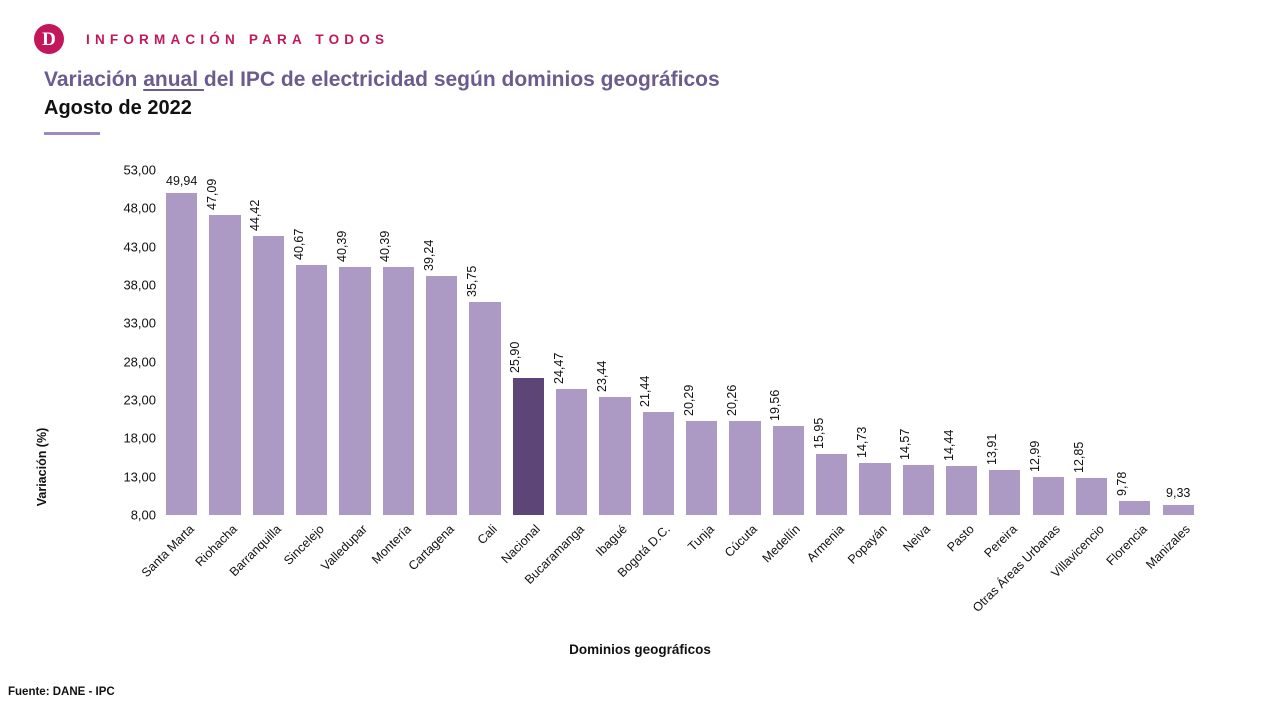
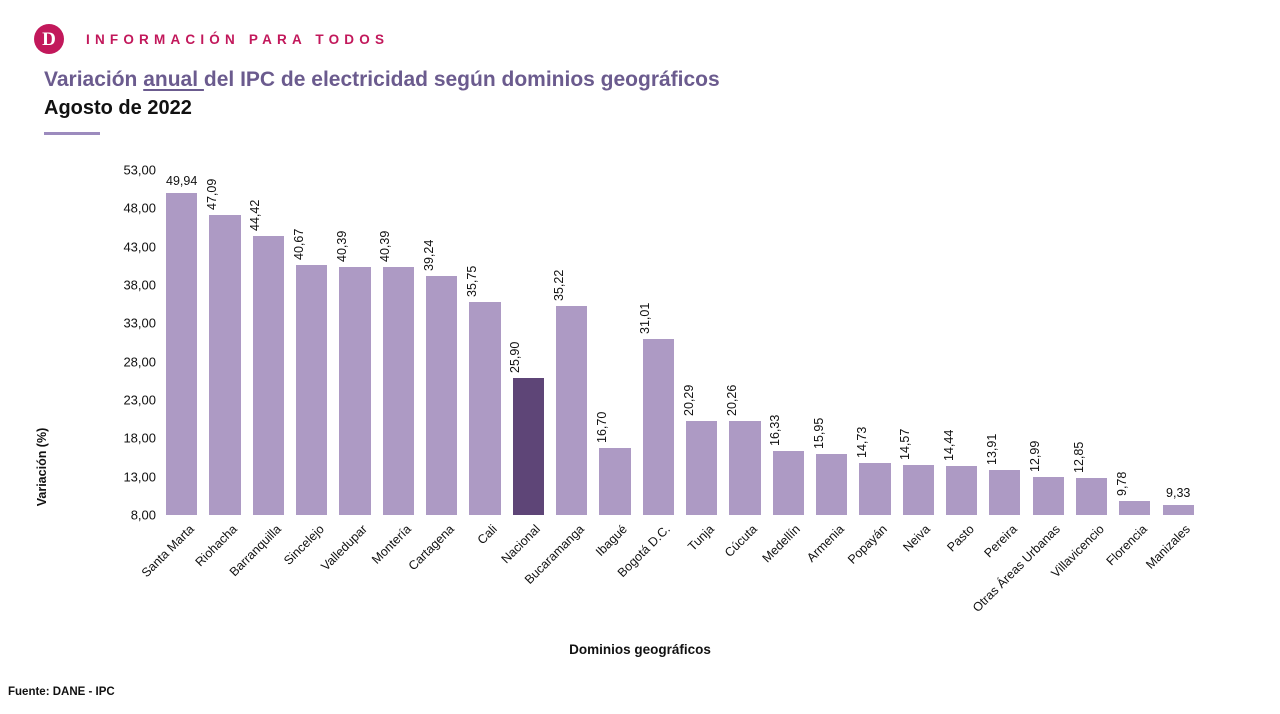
Bucaramanga: 24,47 -> 35,22
Ibagué: 23,44 -> 16,70
Bogotá D.C.: 21,44 -> 31,01
Medellín: 19,56 -> 16,33
